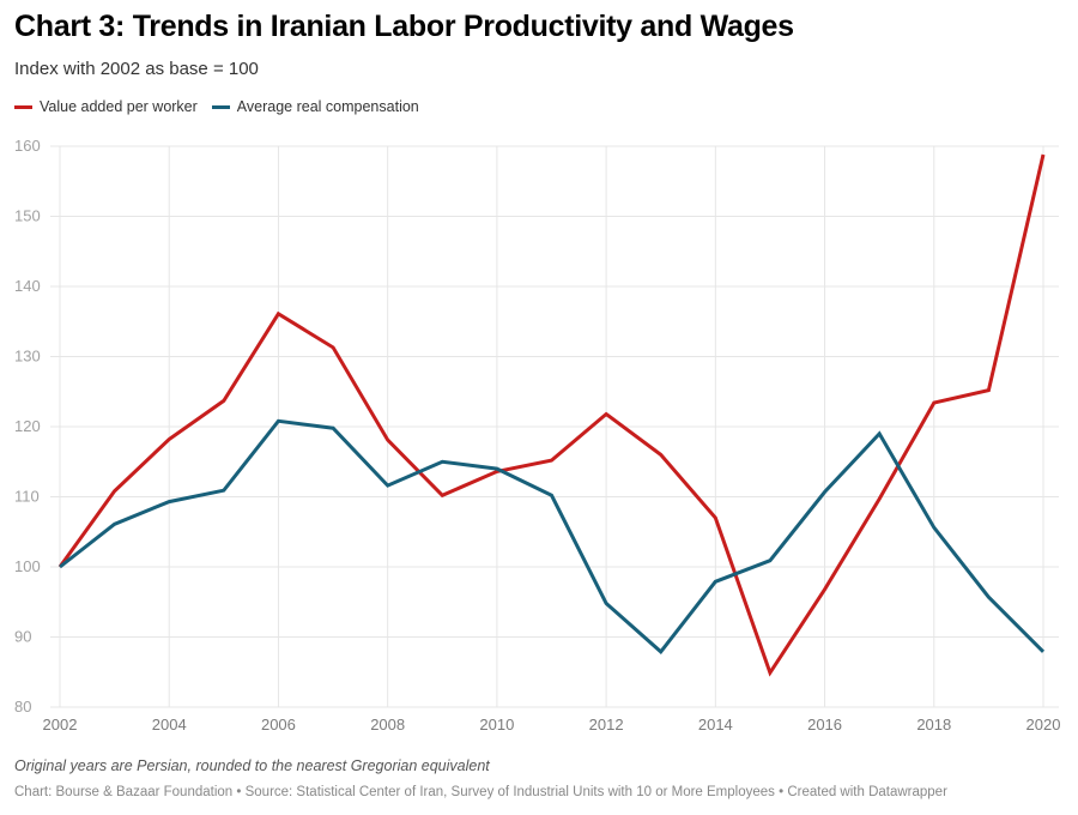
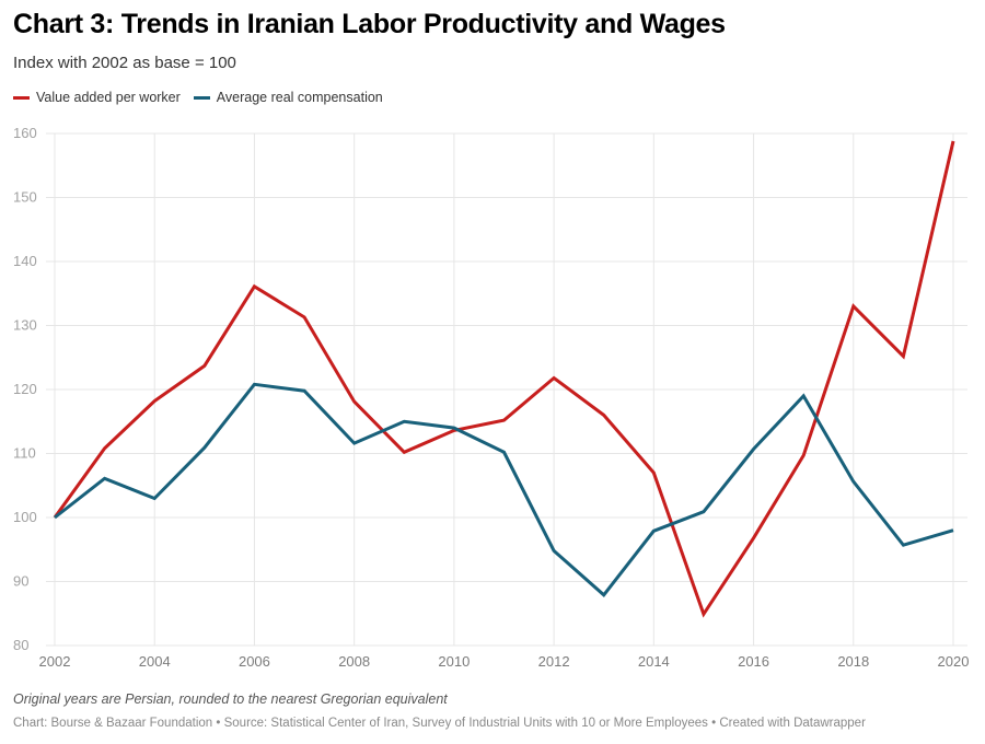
Average real compensation/2004: 109 -> 103
Value added per worker/2018: 123 -> 133
Average real compensation/2020: 88 -> 98
